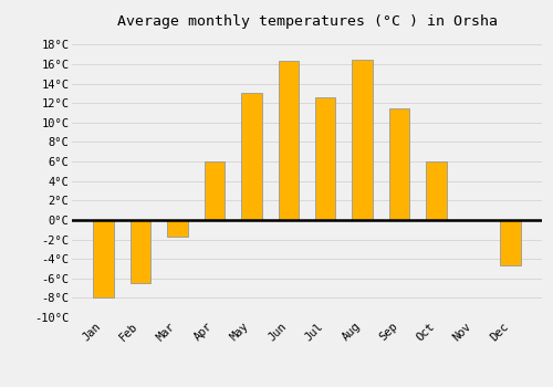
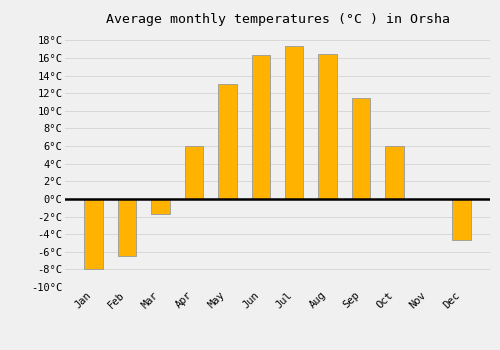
Jul: 12.6°C -> 17.3°C
